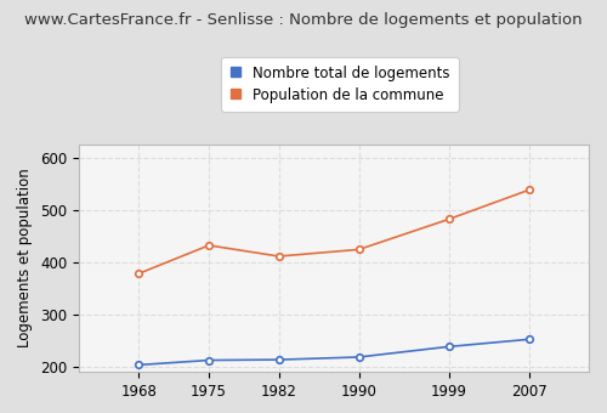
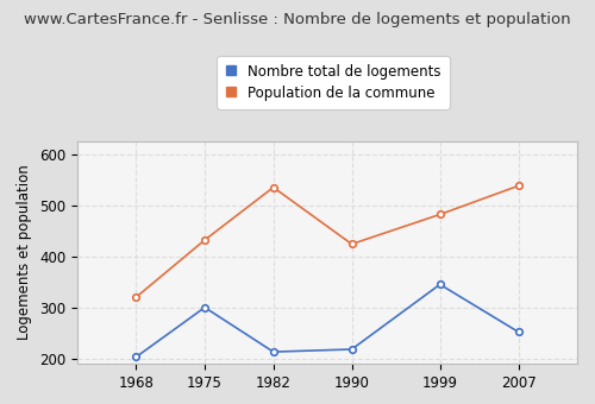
Population de la commune/1968: 378 -> 320
Nombre total de logements/1975: 212 -> 300
Population de la commune/1982: 411 -> 535
Nombre total de logements/1999: 238 -> 345
